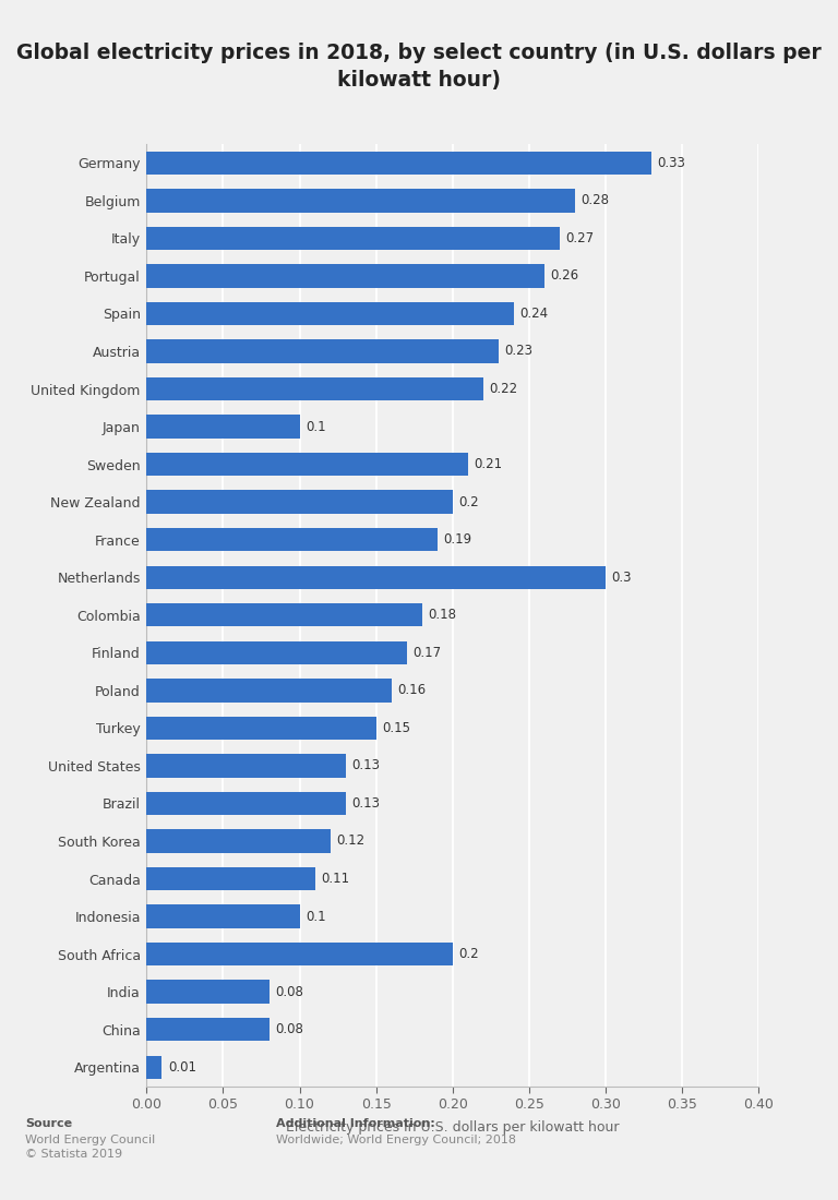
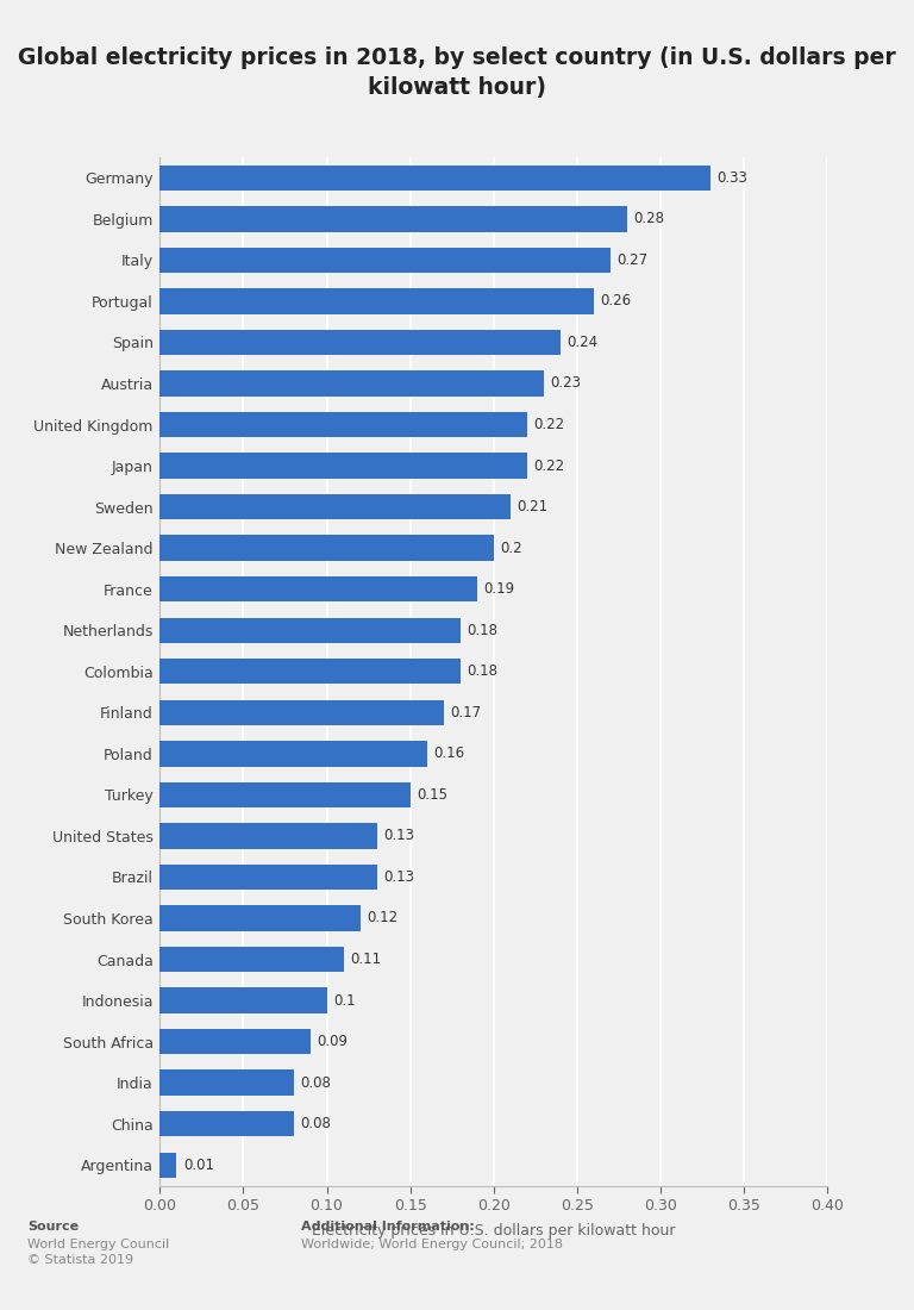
Japan: 0.1 -> 0.22
Netherlands: 0.3 -> 0.18
South Africa: 0.2 -> 0.09
